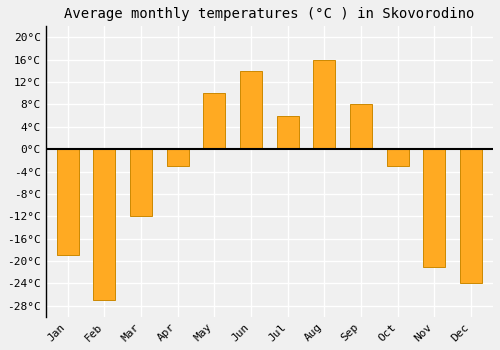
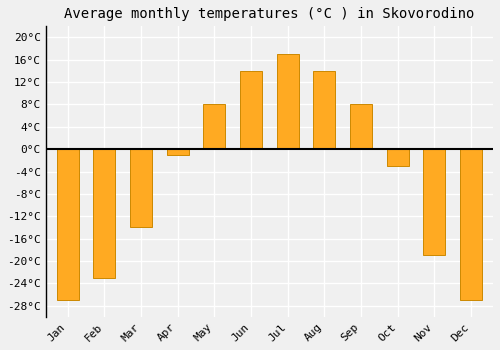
Jan: -19°C -> -27°C
Feb: -27°C -> -23°C
Mar: -12°C -> -14°C
Apr: -3°C -> -1°C
May: 10°C -> 8°C
Jul: 6°C -> 17°C
Aug: 16°C -> 14°C
Nov: -21°C -> -19°C
Dec: -24°C -> -27°C
